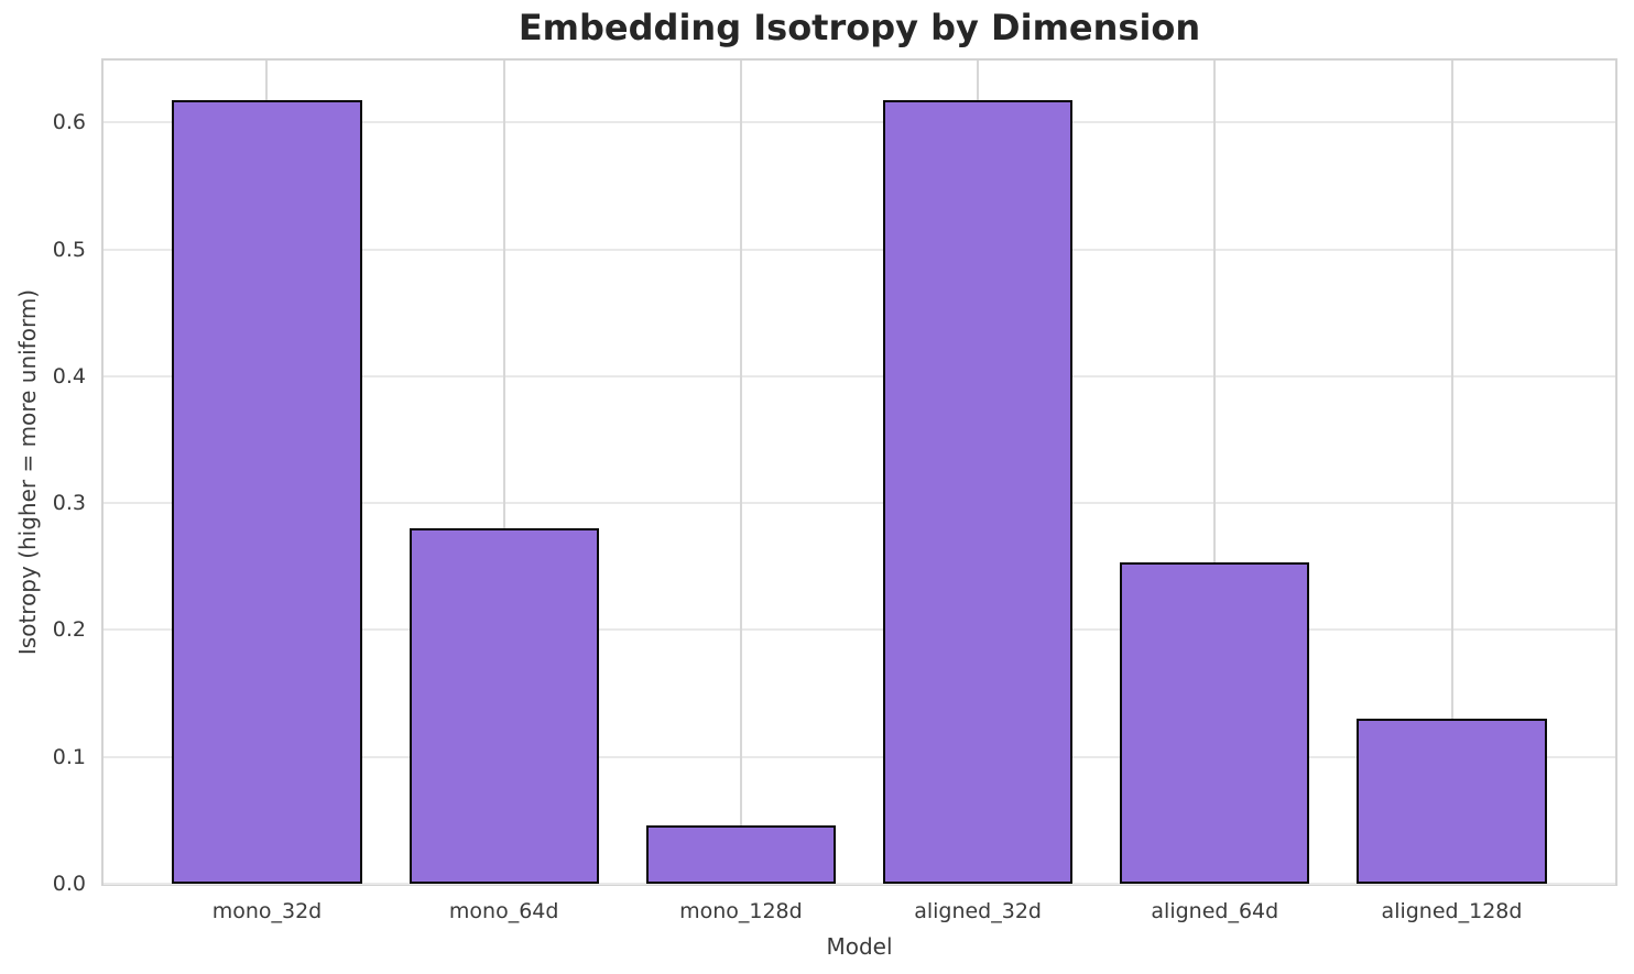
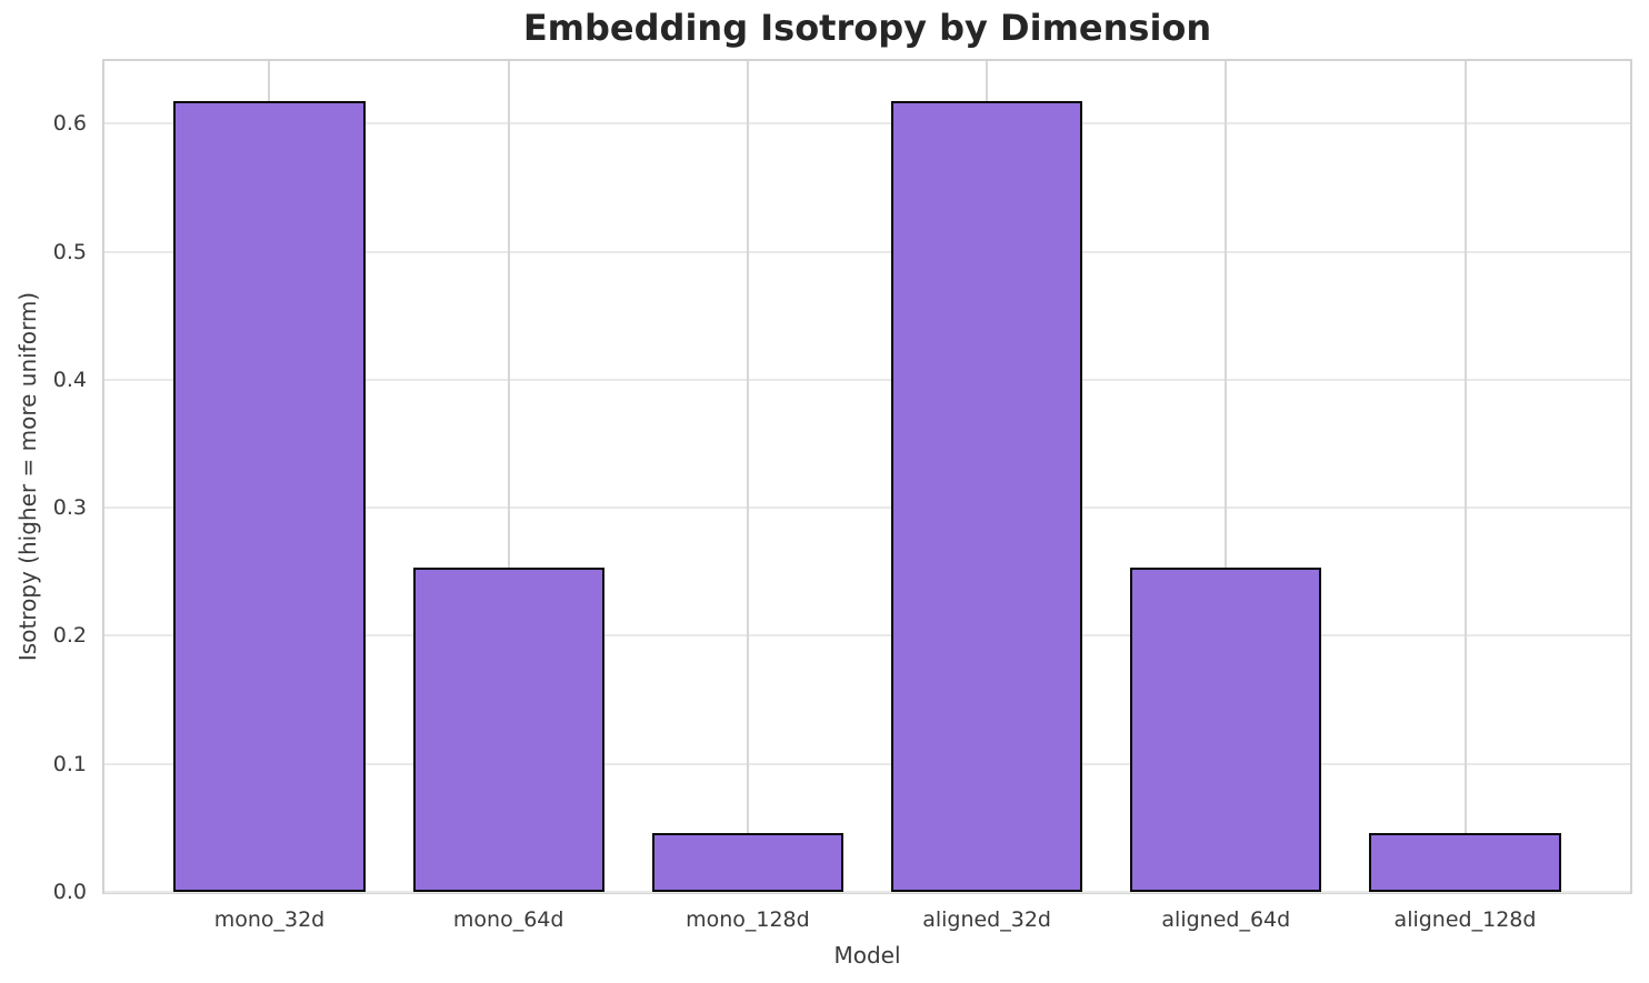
mono_64d: 0.280 -> 0.253
aligned_128d: 0.130 -> 0.046
